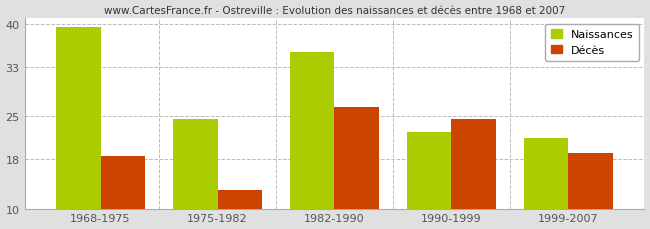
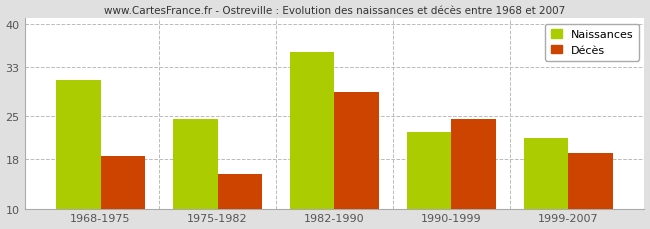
Naissances/1968-1975: 39.5 -> 31.0
Décès/1975-1982: 13.0 -> 15.6
Décès/1982-1990: 26.5 -> 29.0
